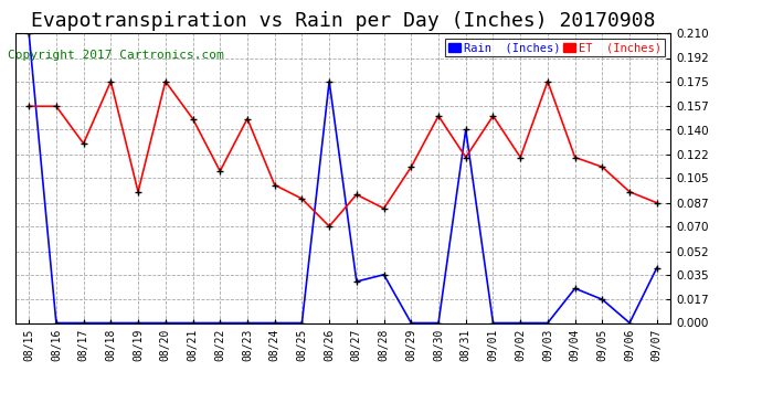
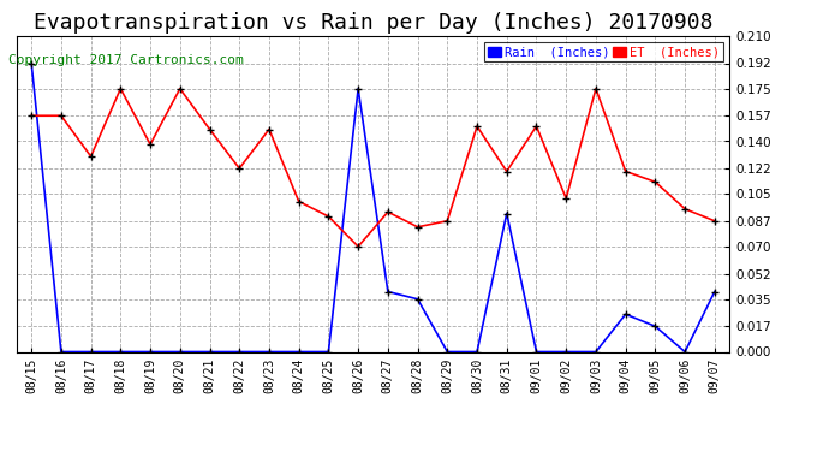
Rain (Inches)/08/15: 0.210 -> 0.192
ET (Inches)/08/19: 0.095 -> 0.138
ET (Inches)/08/22: 0.110 -> 0.122
Rain (Inches)/08/27: 0.030 -> 0.040
ET (Inches)/08/29: 0.113 -> 0.087
Rain (Inches)/08/31: 0.140 -> 0.092
ET (Inches)/09/02: 0.120 -> 0.102
